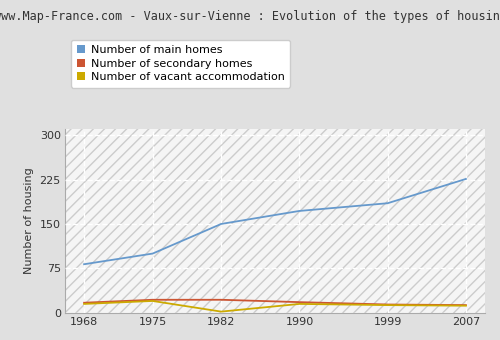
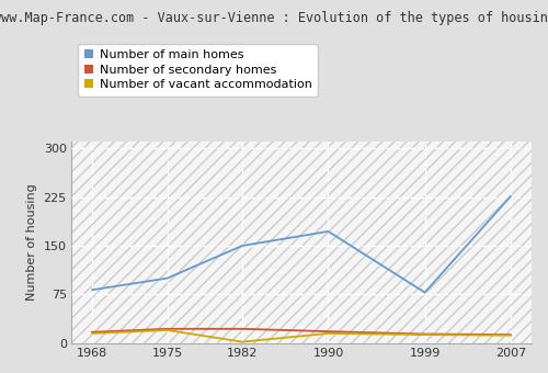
Number of main homes/1999: 185 -> 78
